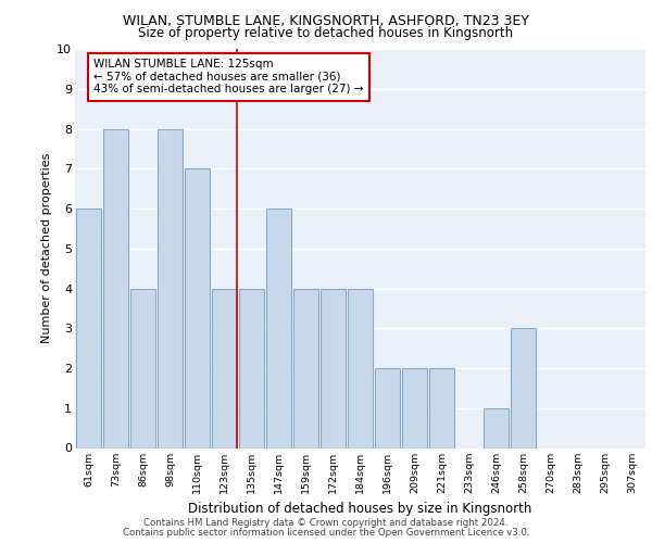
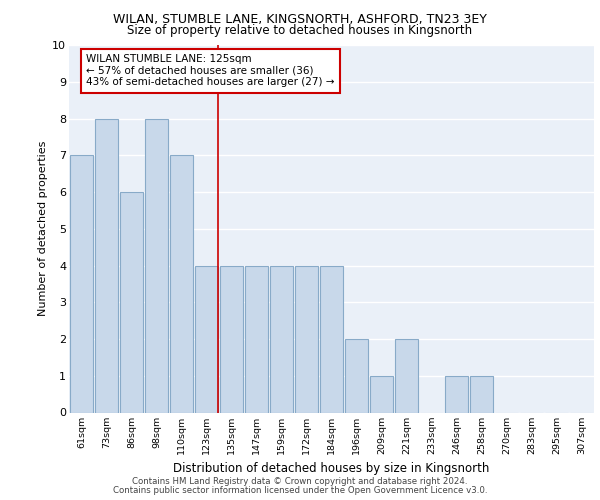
61sqm: 6 -> 7
86sqm: 4 -> 6
147sqm: 6 -> 4
209sqm: 2 -> 1
258sqm: 3 -> 1
